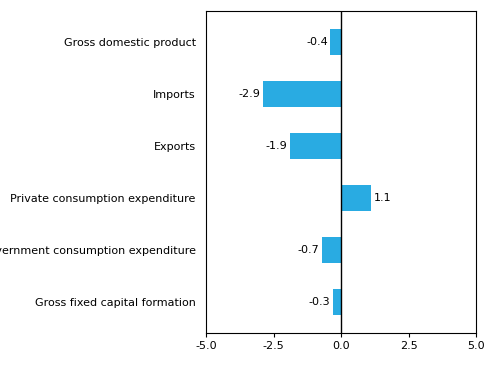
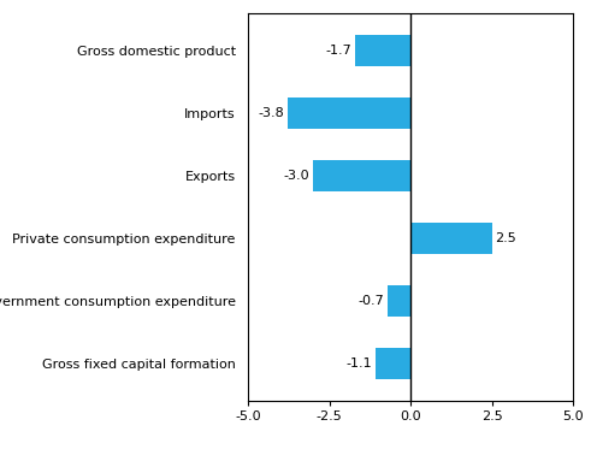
Gross domestic product: -0.4 -> -1.7
Imports: -2.9 -> -3.8
Exports: -1.9 -> -3.0
Private consumption expenditure: 1.1 -> 2.5
Gross fixed capital formation: -0.3 -> -1.1
